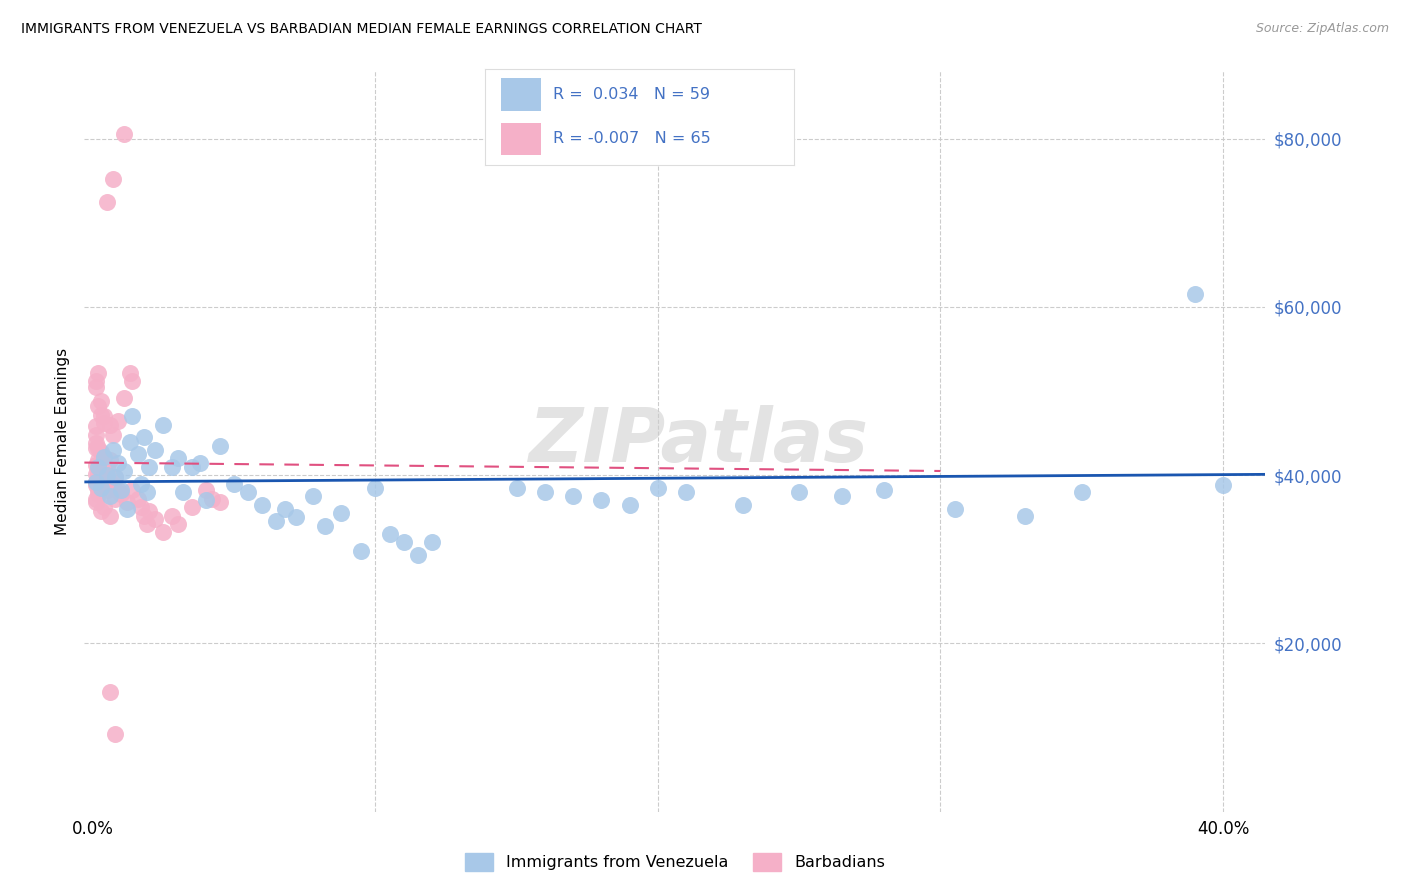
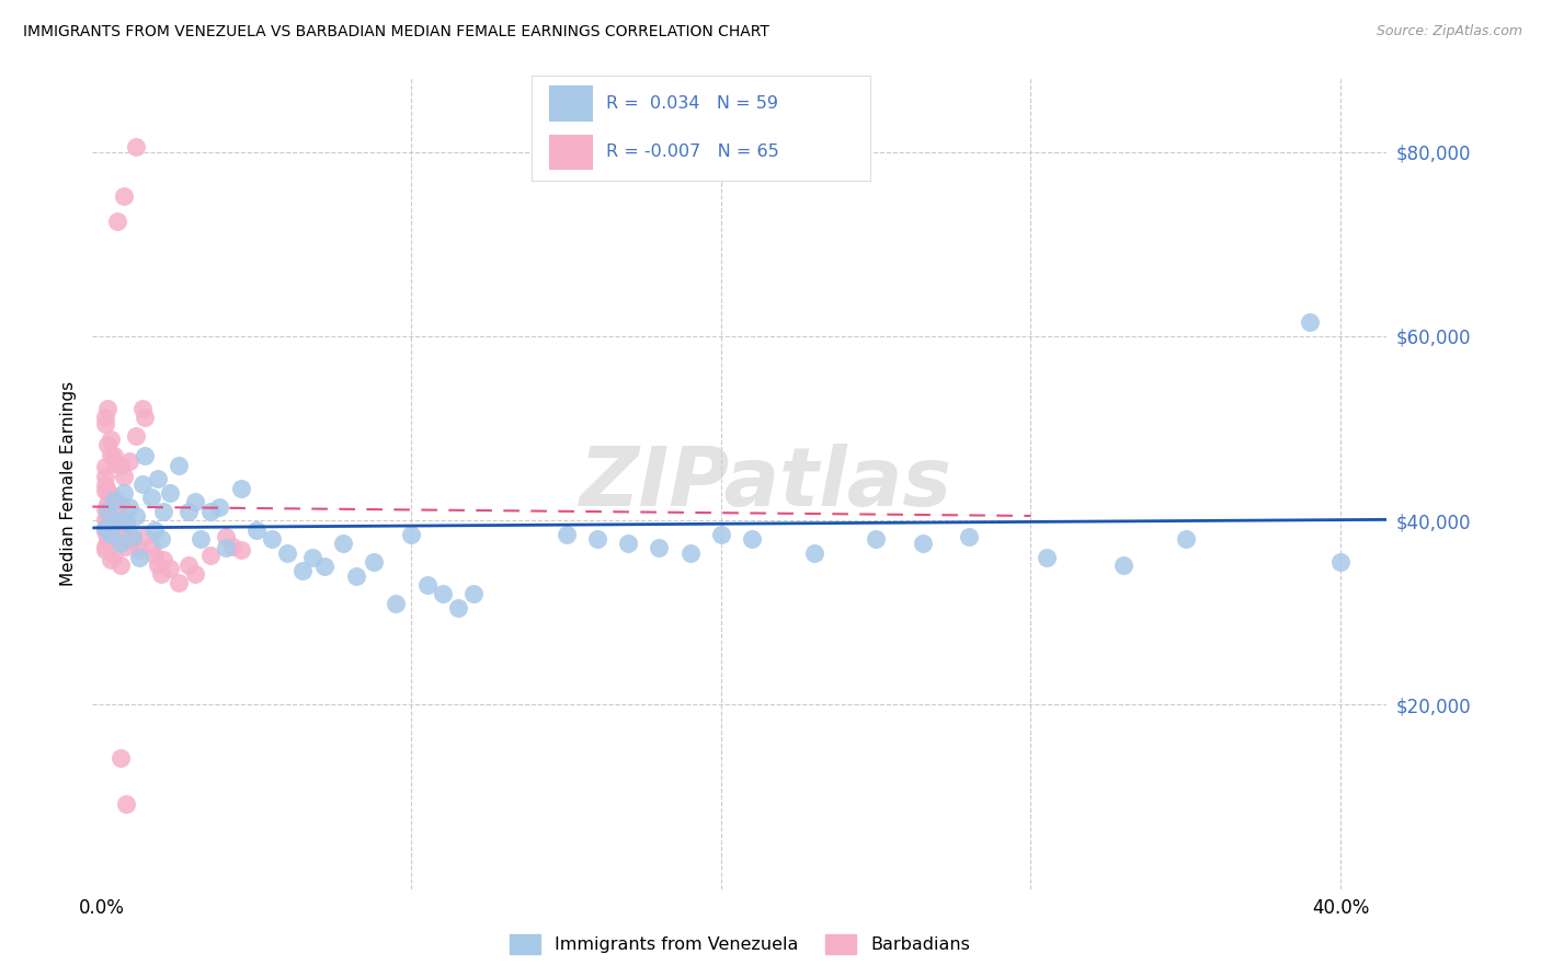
Immigrants from Venezuela/40.0%: $38,800 -> $35,500
